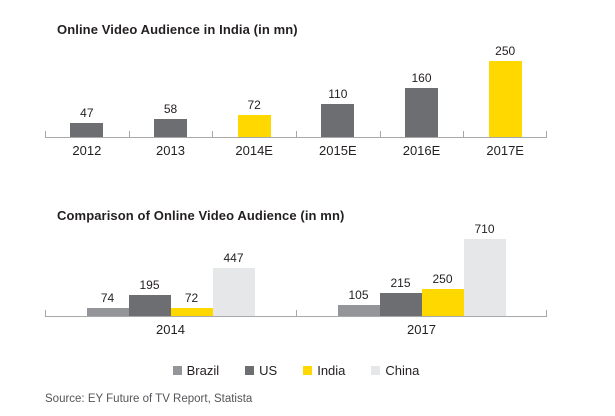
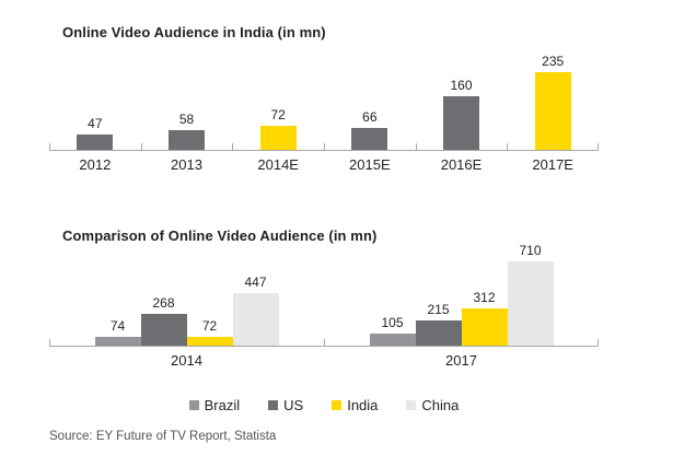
Online Video Audience in India (in mn)/2015E: 110 -> 66
Online Video Audience in India (in mn)/2017E: 250 -> 235
Comparison of Online Video Audience (in mn)/US/2014: 195 -> 268
Comparison of Online Video Audience (in mn)/India/2017: 250 -> 312
